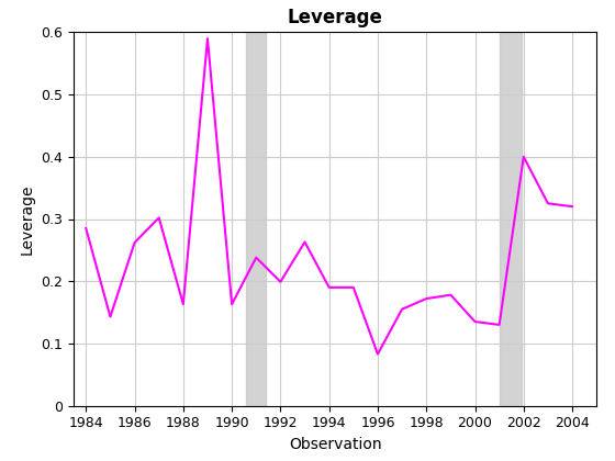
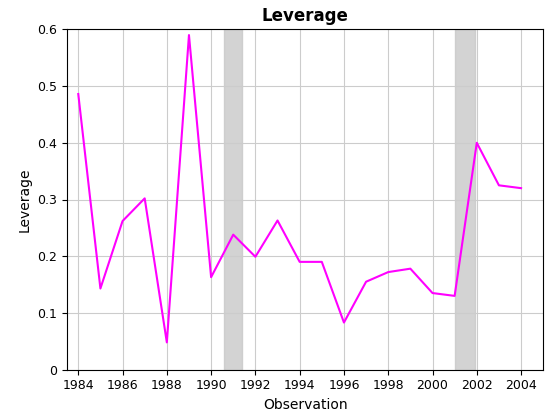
1984: 0.285 -> 0.486
1988: 0.163 -> 0.048
